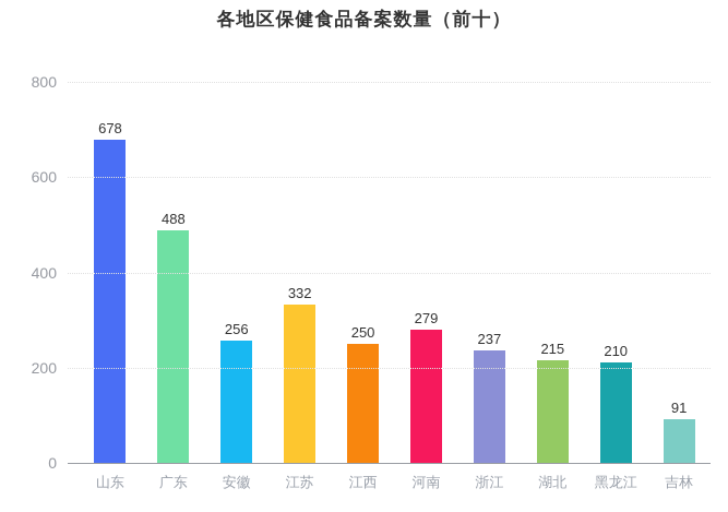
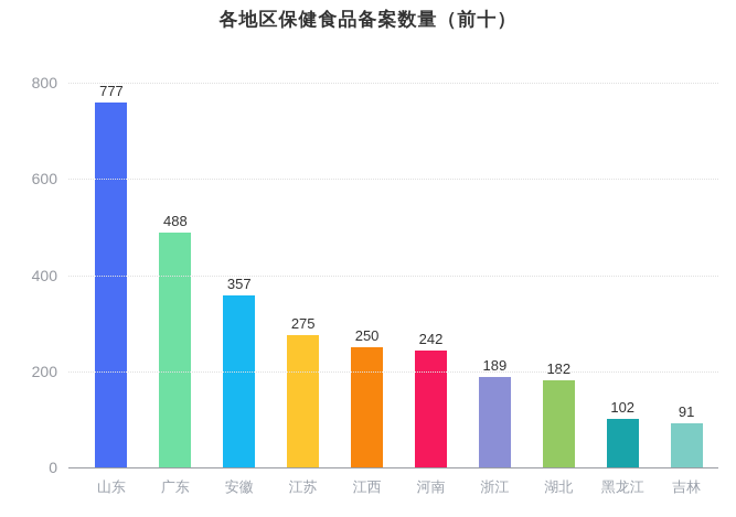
山东: 678 -> 777
安徽: 256 -> 357
江苏: 332 -> 275
河南: 279 -> 242
浙江: 237 -> 189
湖北: 215 -> 182
黑龙江: 210 -> 102
